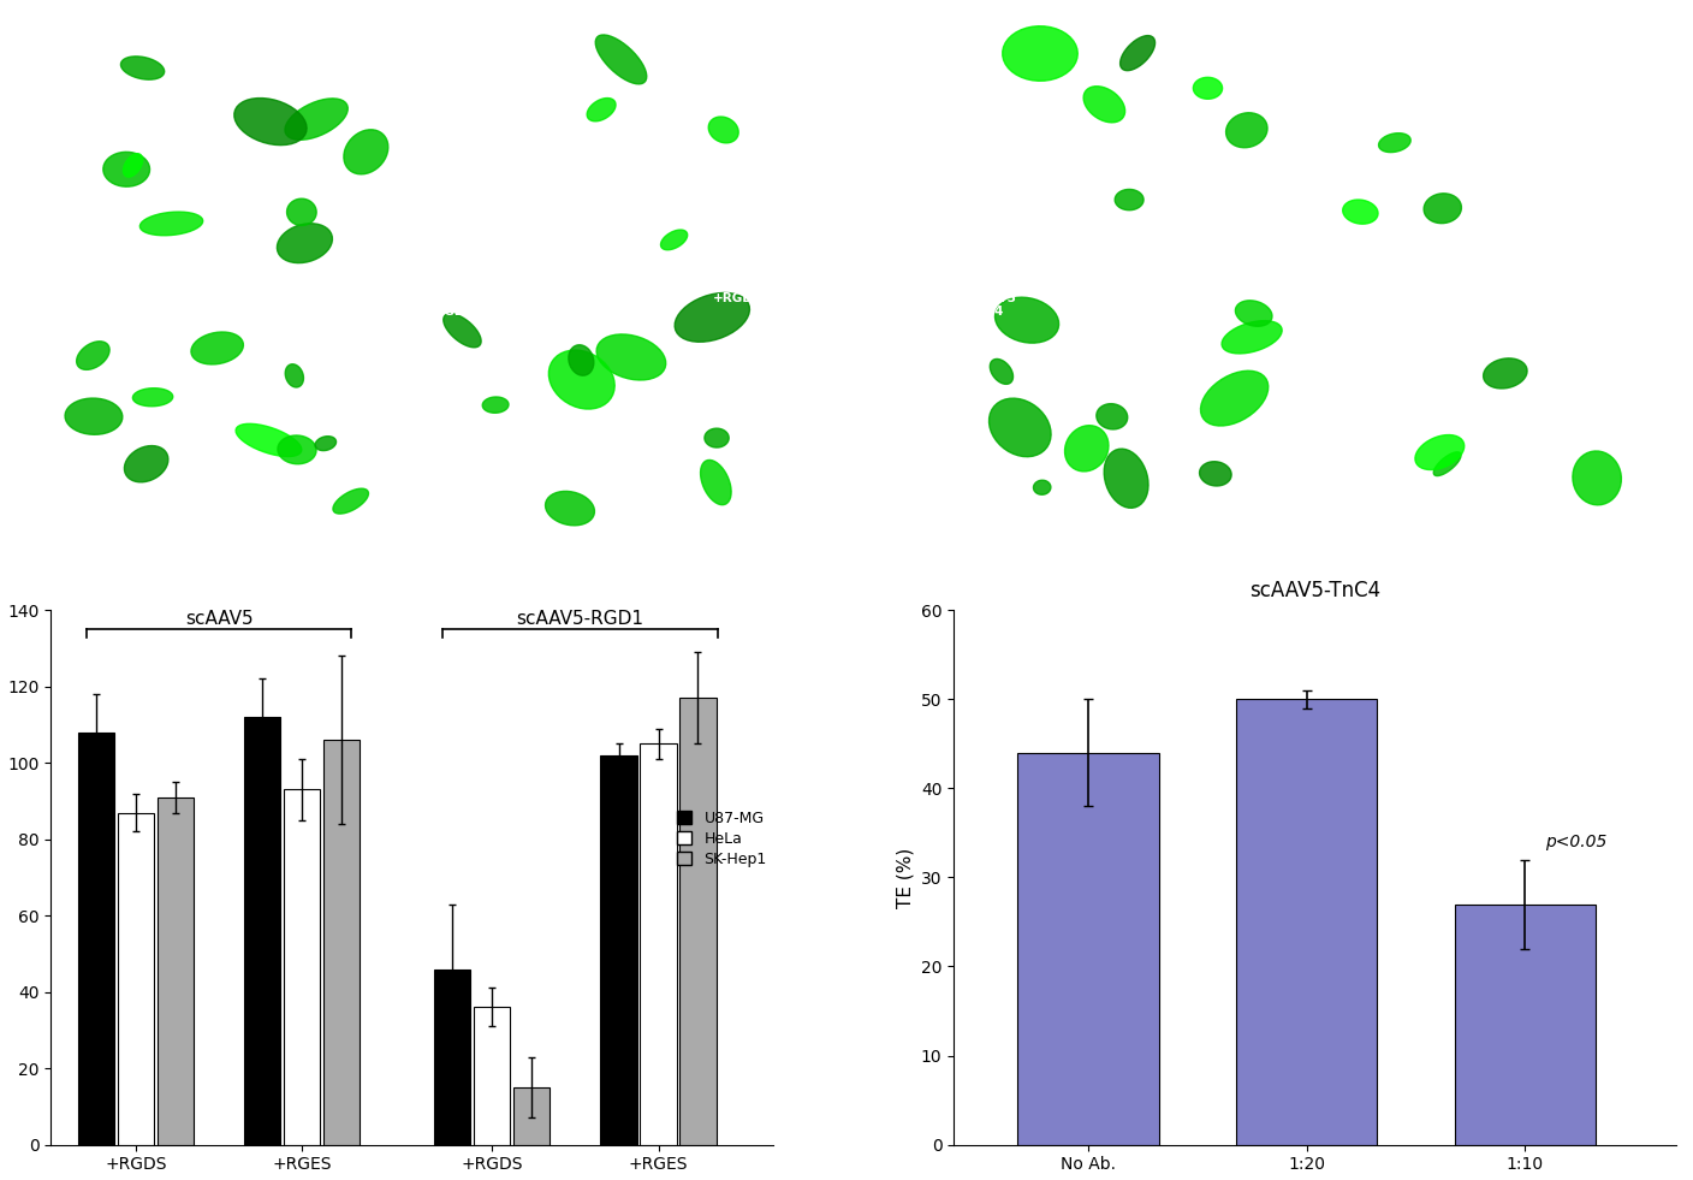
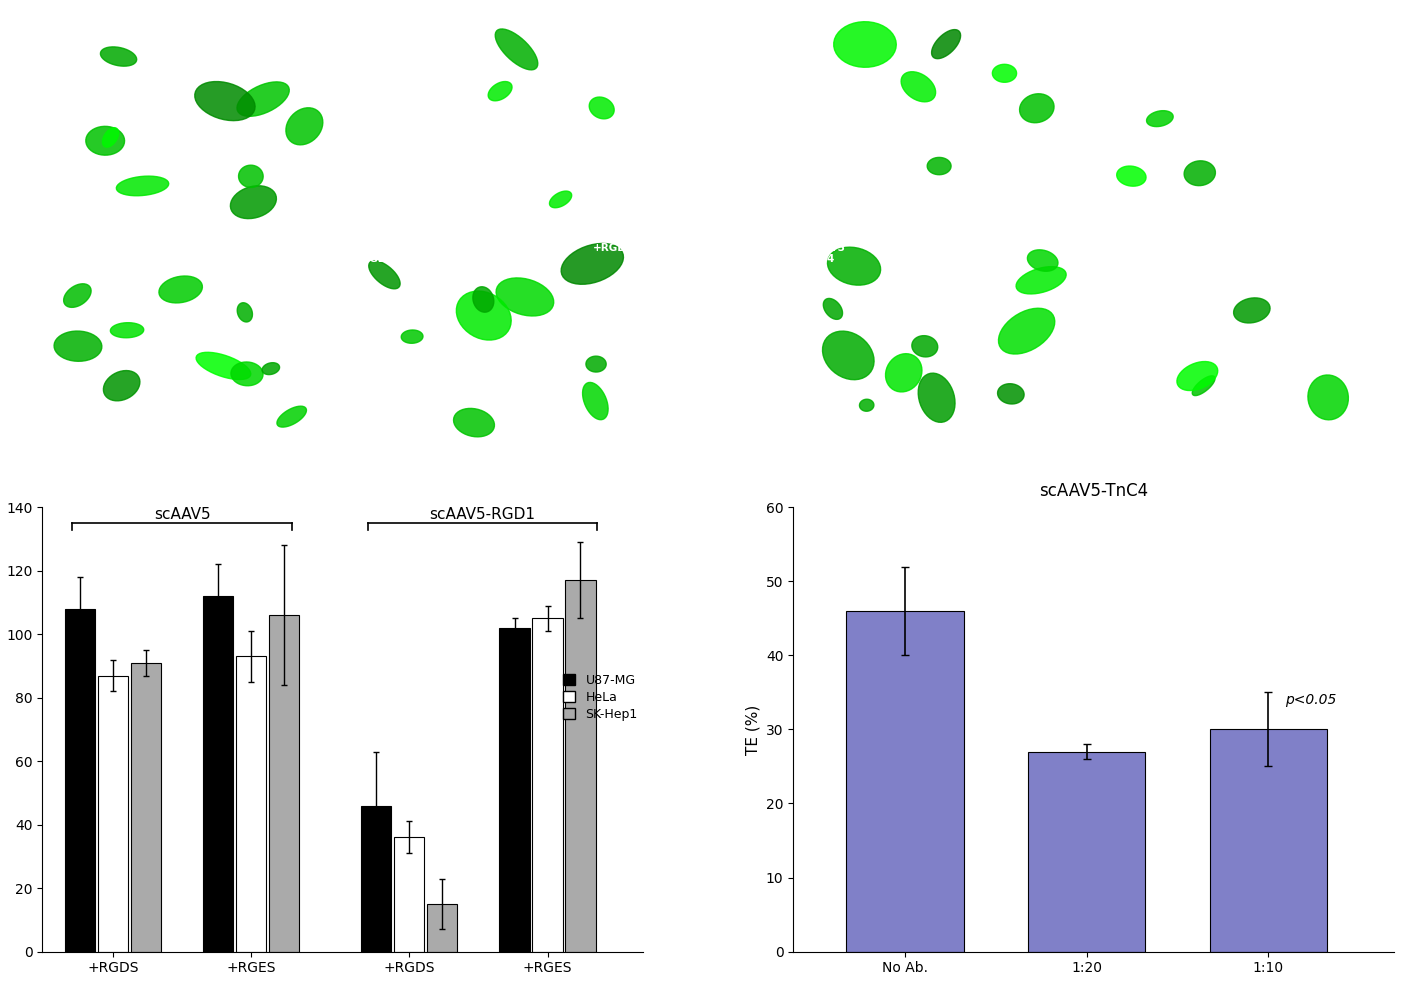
scAAV5-TnC4/No Ab.: 44 -> 46
scAAV5-TnC4/1:20: 50 -> 27
scAAV5-TnC4/1:10: 27 -> 30
